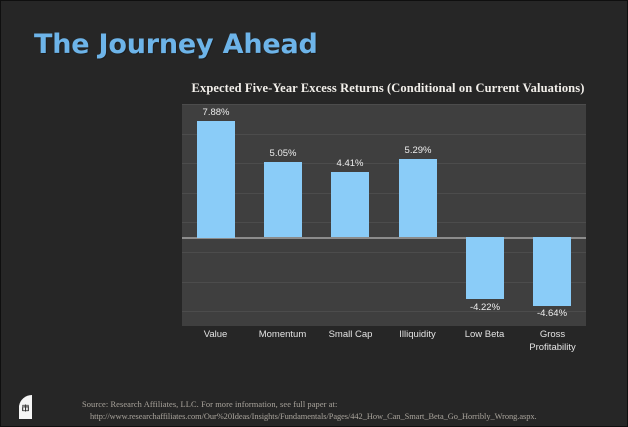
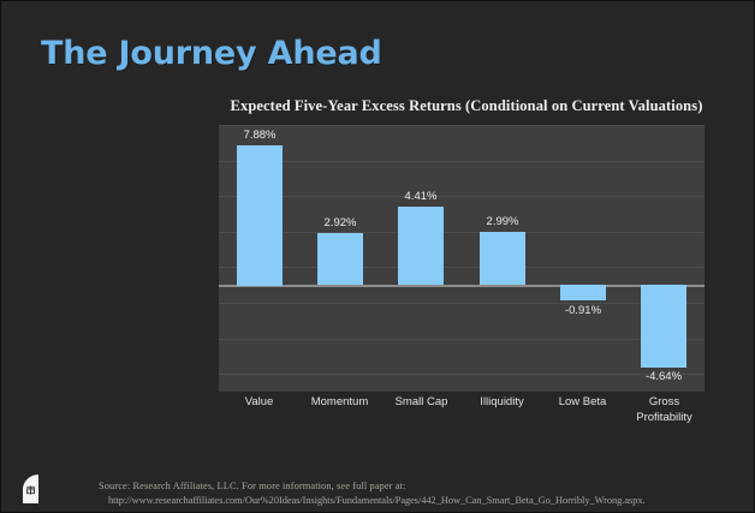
Momentum: 5.05% -> 2.92%
Illiquidity: 5.29% -> 2.99%
Low Beta: -4.22% -> -0.91%
